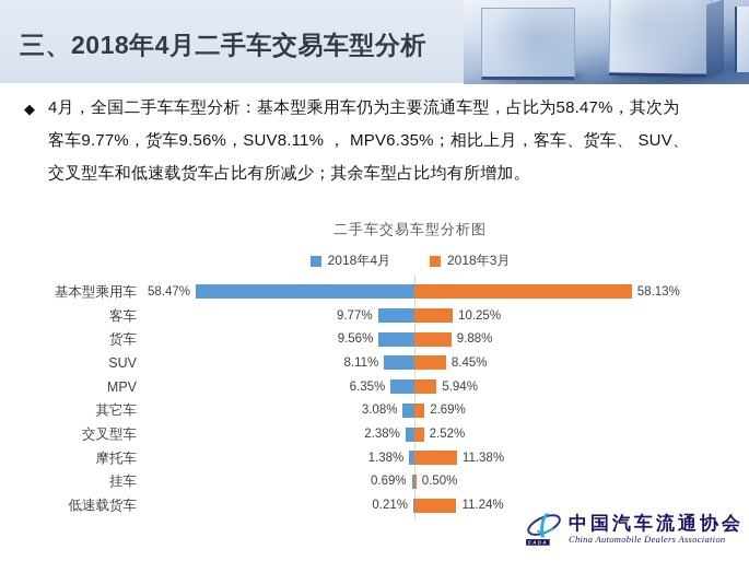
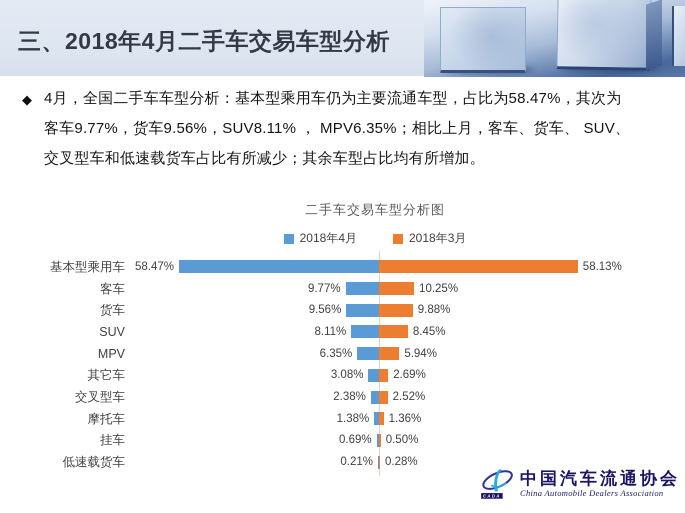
2018年3月/摩托车: 11.38% -> 1.36%
2018年3月/低速载货车: 11.24% -> 0.28%
